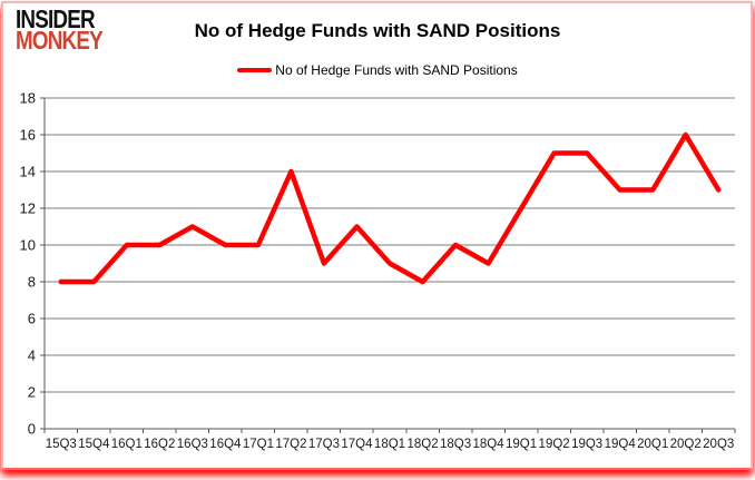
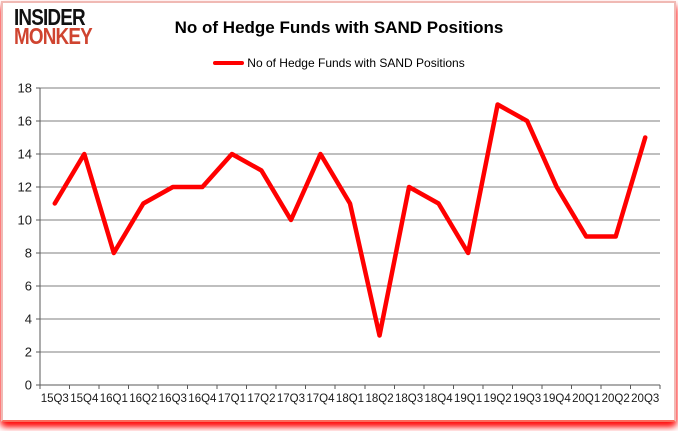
15Q3: 8 -> 11
15Q4: 8 -> 14
16Q1: 10 -> 8
16Q2: 10 -> 11
16Q3: 11 -> 12
16Q4: 10 -> 12
17Q1: 10 -> 14
17Q2: 14 -> 13
17Q3: 9 -> 10
17Q4: 11 -> 14
18Q1: 9 -> 11
18Q2: 8 -> 3
18Q3: 10 -> 12
18Q4: 9 -> 11
19Q1: 12 -> 8
19Q2: 15 -> 17
19Q3: 15 -> 16
19Q4: 13 -> 12
20Q1: 13 -> 9
20Q2: 16 -> 9
20Q3: 13 -> 15
